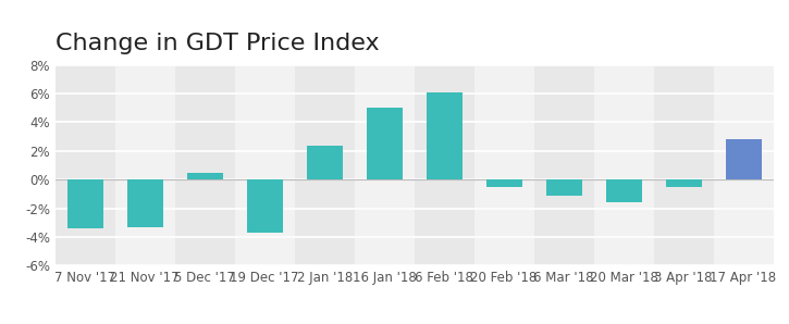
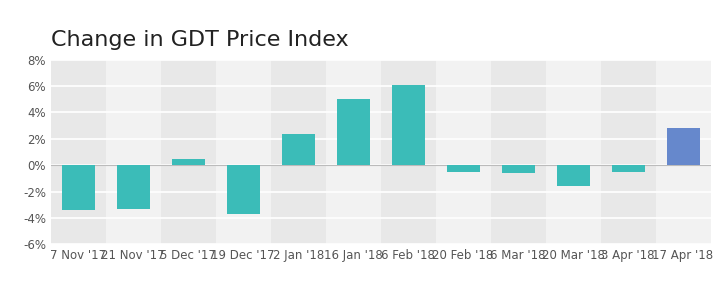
6 Mar '18: -1.1% -> -0.6%
